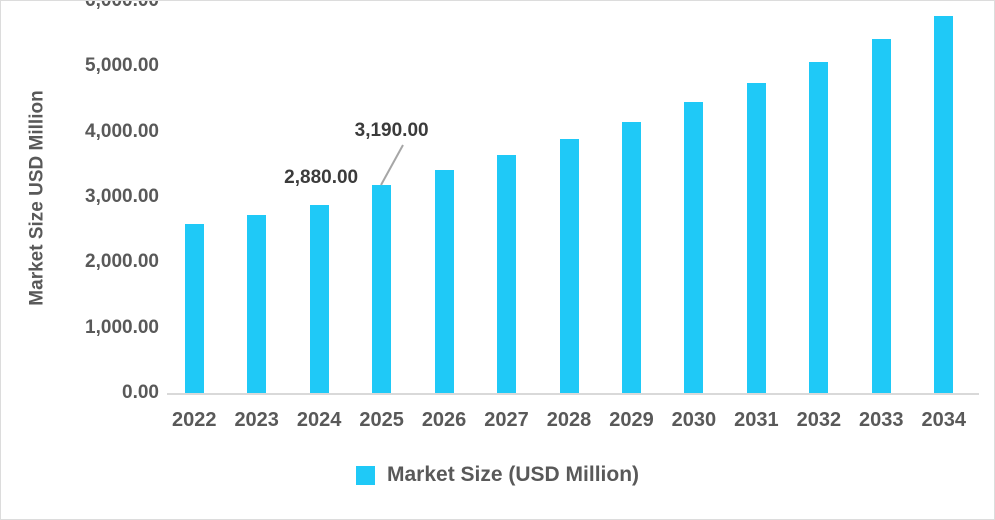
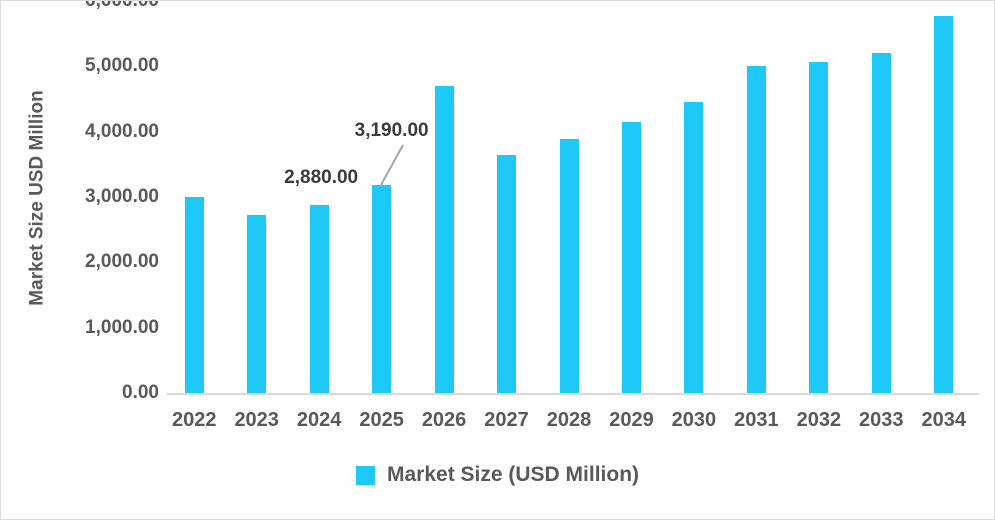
2022: 2600 -> 3000
2026: 3400 -> 4700
2031: 4700 -> 5000
2033: 5400 -> 5200
